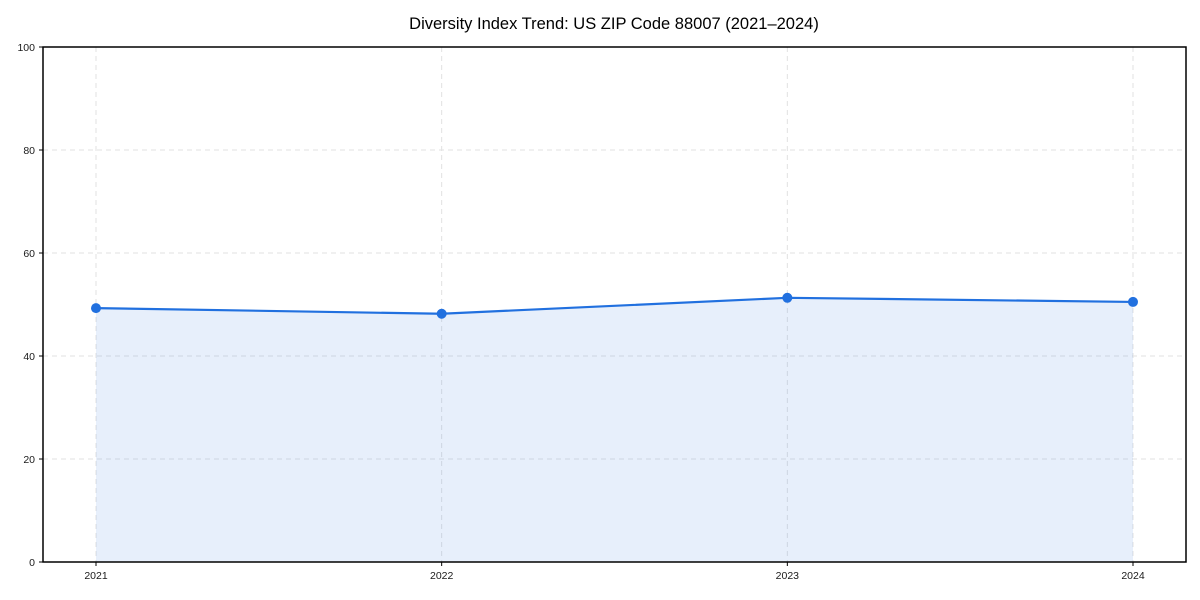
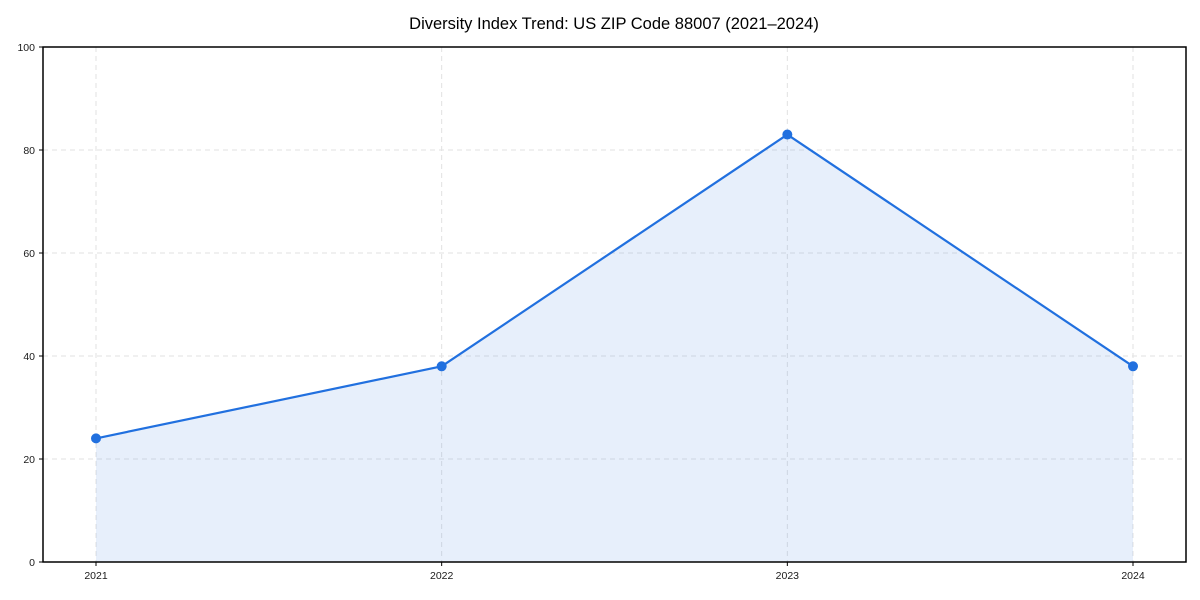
2021: 49 -> 24
2022: 48 -> 38
2023: 51 -> 83
2024: 50 -> 38
